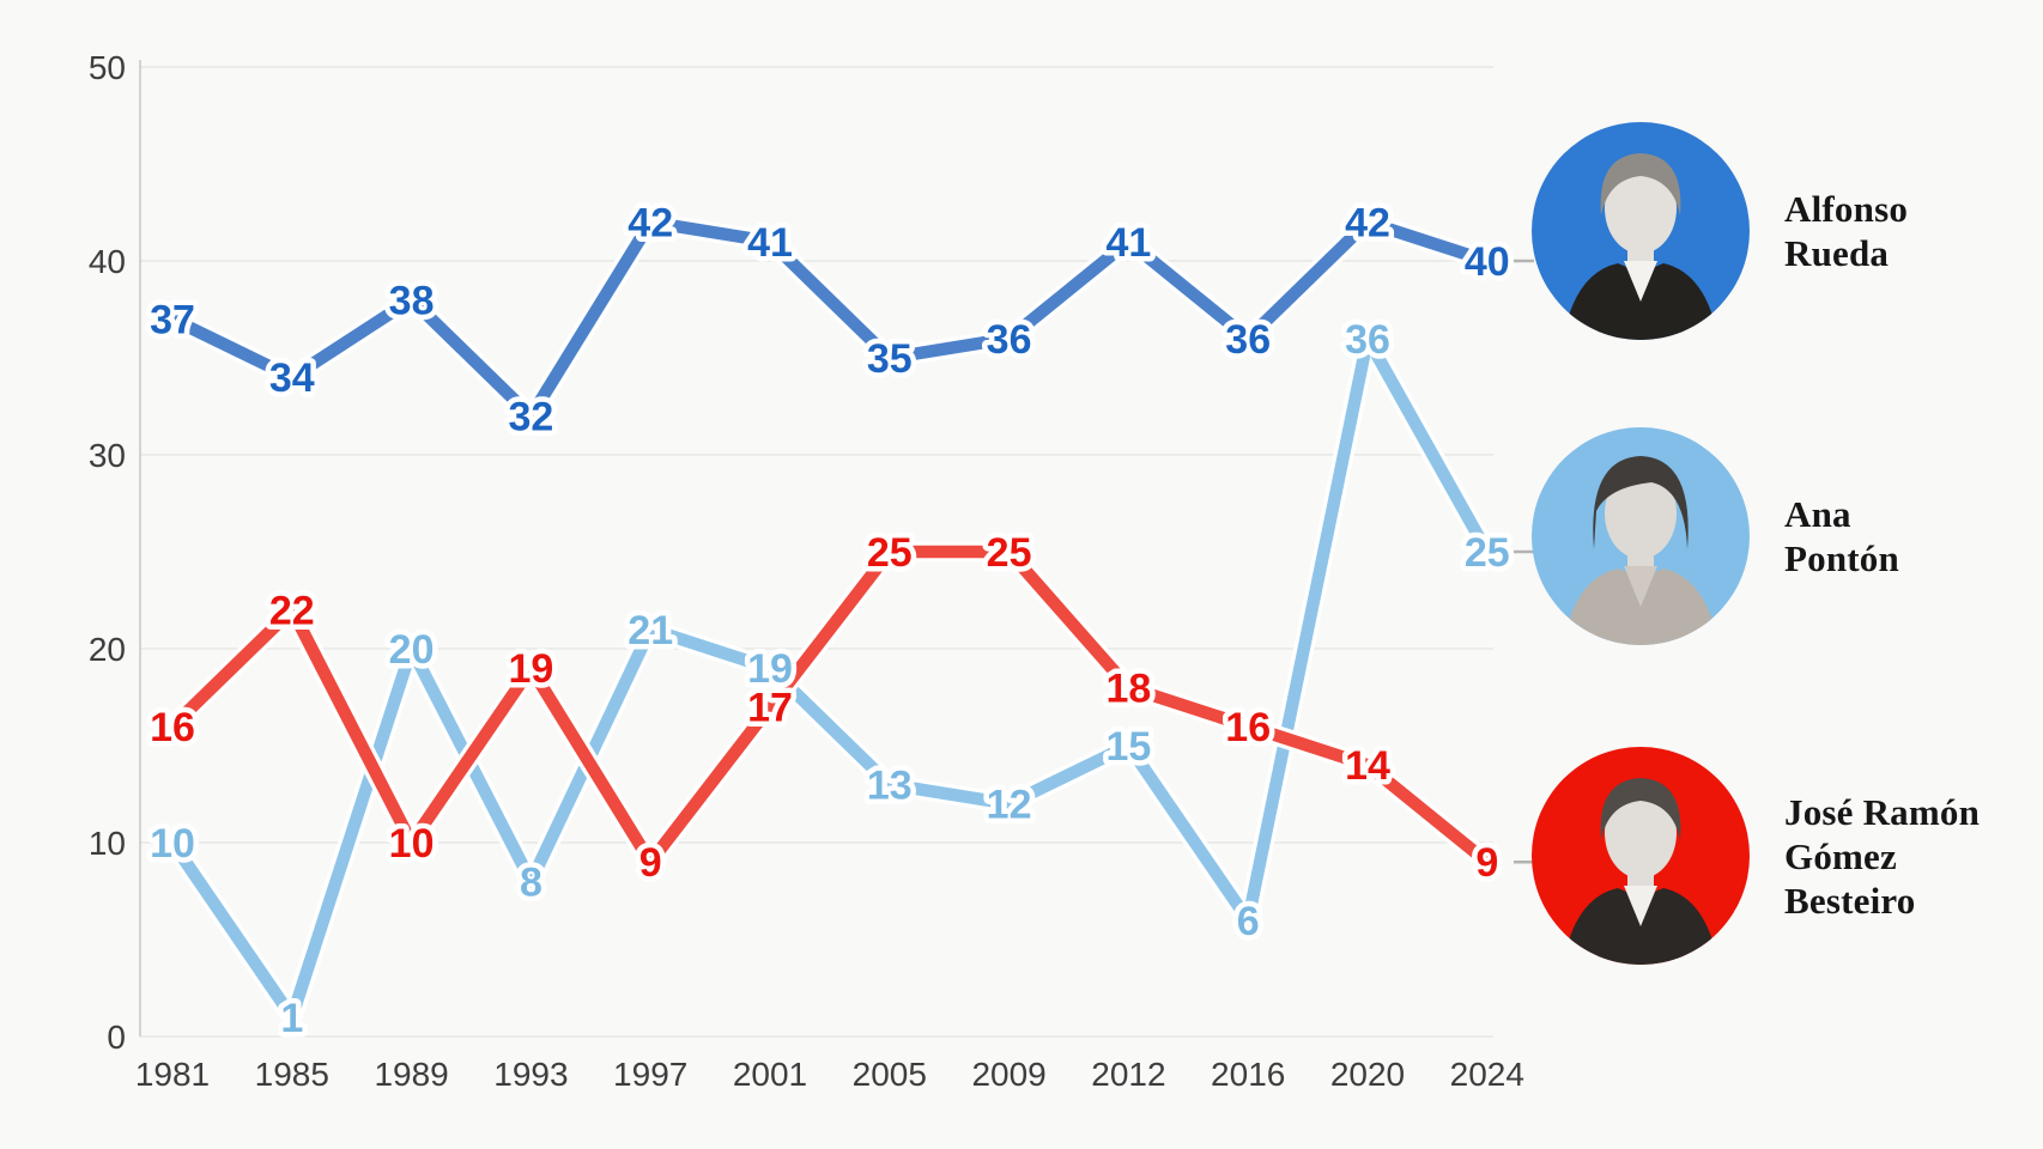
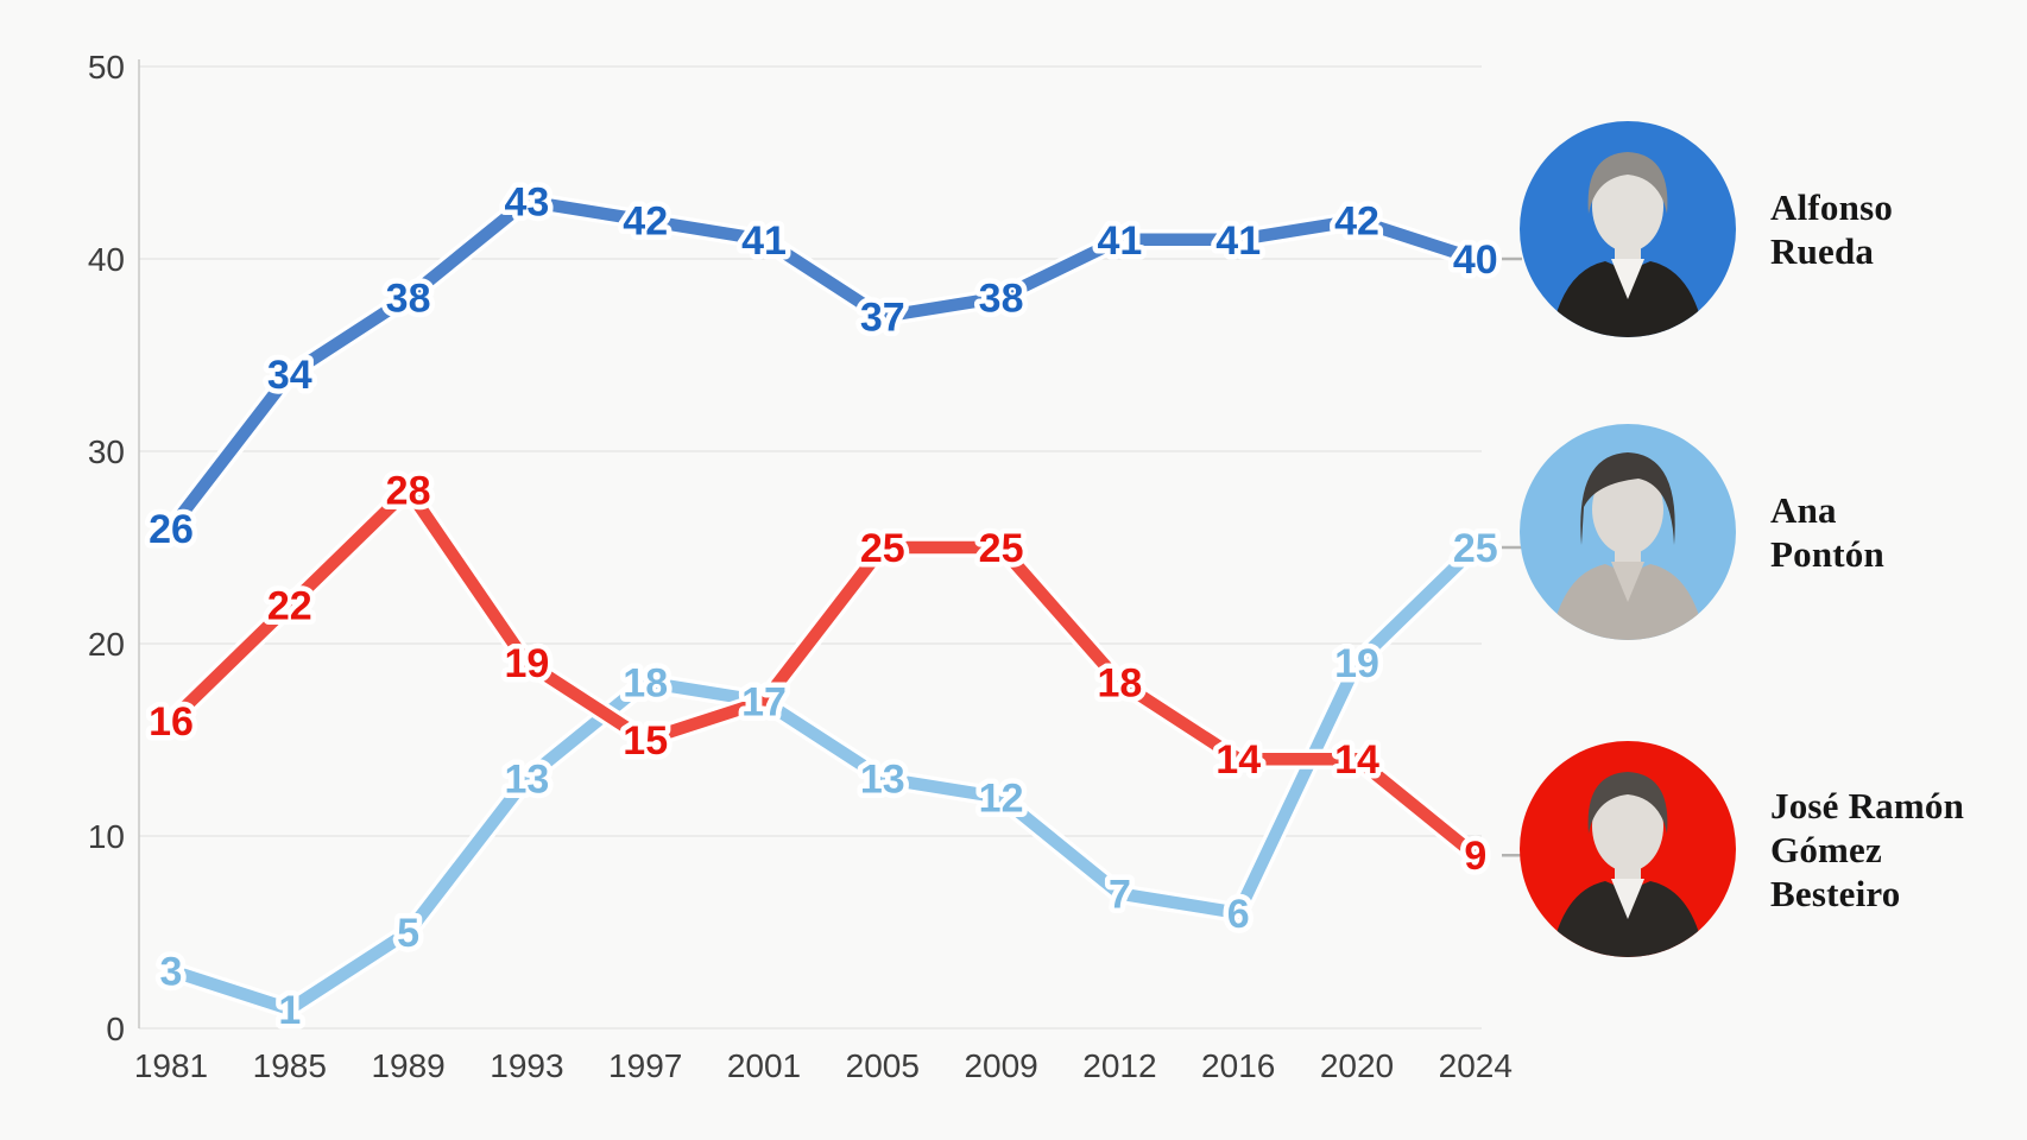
Ana Pontón/1981: 10 -> 3
Alfonso Rueda/1981: 37 -> 26
Ana Pontón/1989: 20 -> 5
José Ramón Gómez Besteiro/1989: 10 -> 28
Ana Pontón/1993: 8 -> 13
Alfonso Rueda/1993: 32 -> 43
Ana Pontón/1997: 21 -> 18
José Ramón Gómez Besteiro/1997: 9 -> 15
Ana Pontón/2001: 19 -> 17
Alfonso Rueda/2005: 35 -> 37
Alfonso Rueda/2009: 36 -> 38
Ana Pontón/2012: 15 -> 7
José Ramón Gómez Besteiro/2016: 16 -> 14
Alfonso Rueda/2016: 36 -> 41
Ana Pontón/2020: 36 -> 19
